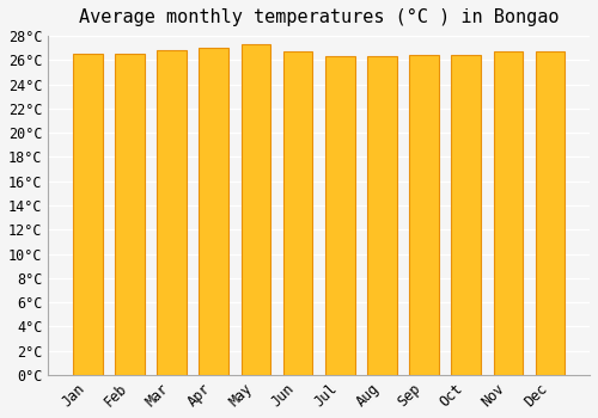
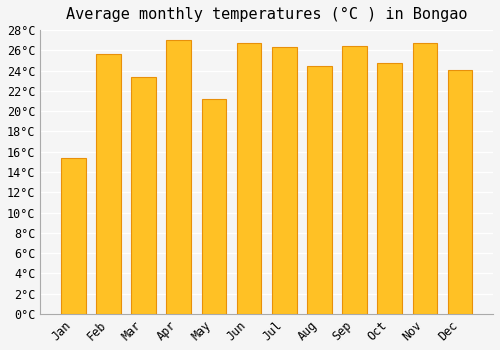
Jan: 26.5°C -> 15.4°C
Feb: 26.5°C -> 25.6°C
Mar: 26.8°C -> 23.4°C
May: 27.3°C -> 21.2°C
Aug: 26.3°C -> 24.5°C
Oct: 26.4°C -> 24.8°C
Dec: 26.7°C -> 24.1°C
